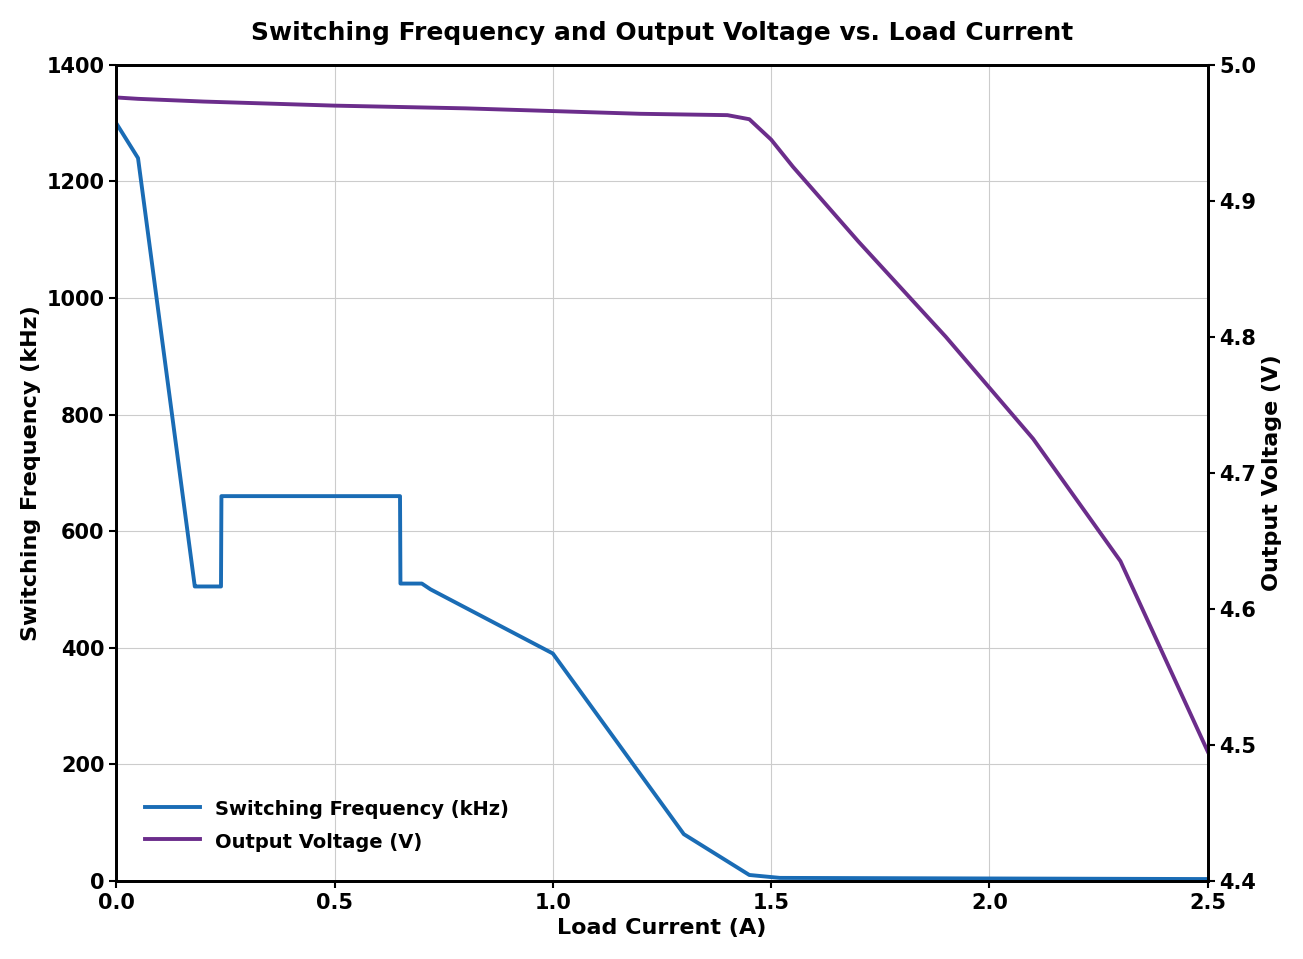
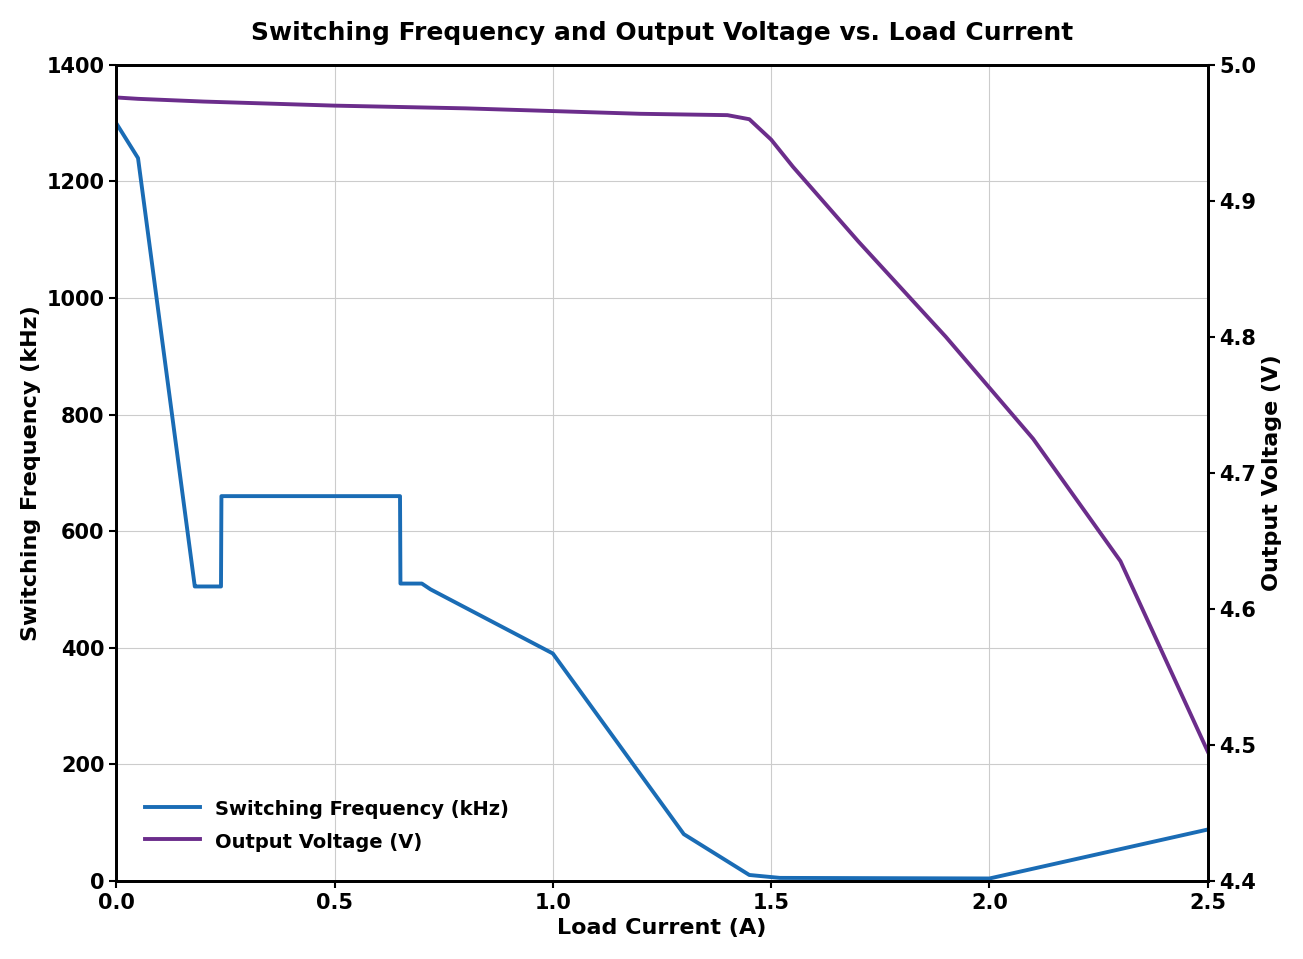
Switching Frequency (kHz)/2.5: 3 -> 88
